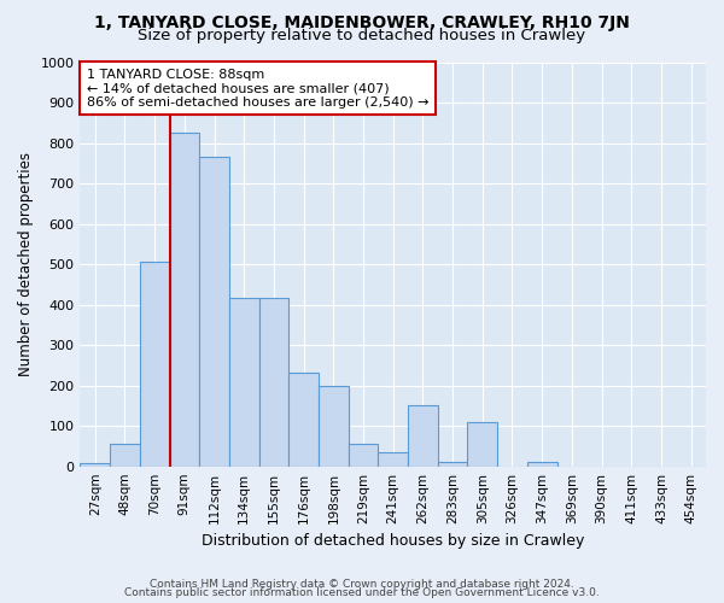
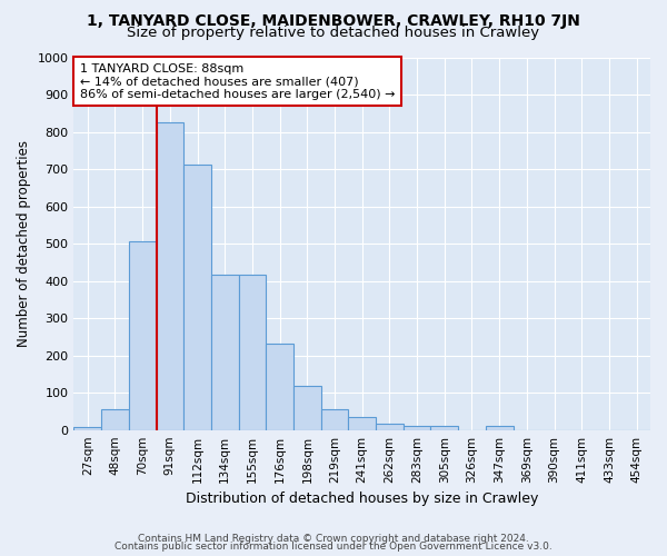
112sqm: 765 -> 713
198sqm: 200 -> 118
262sqm: 150 -> 18
305sqm: 110 -> 10
